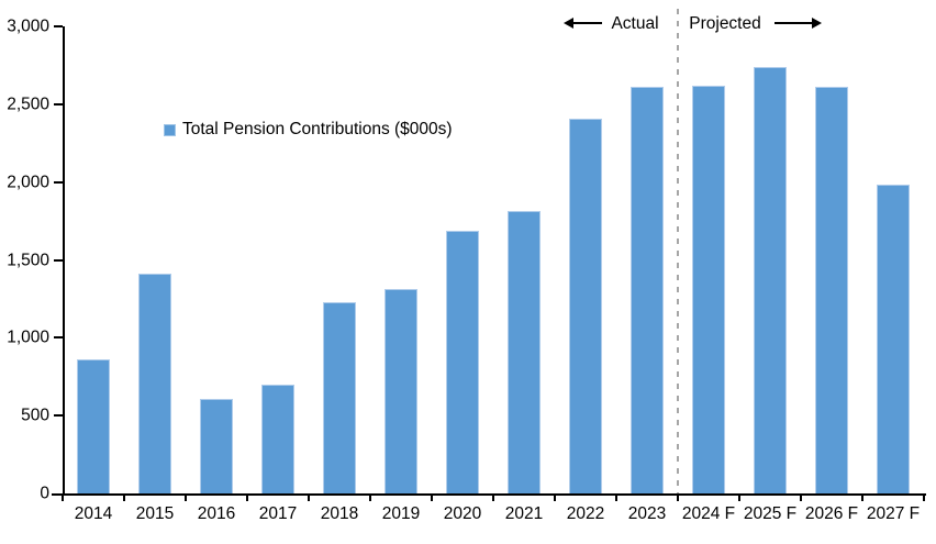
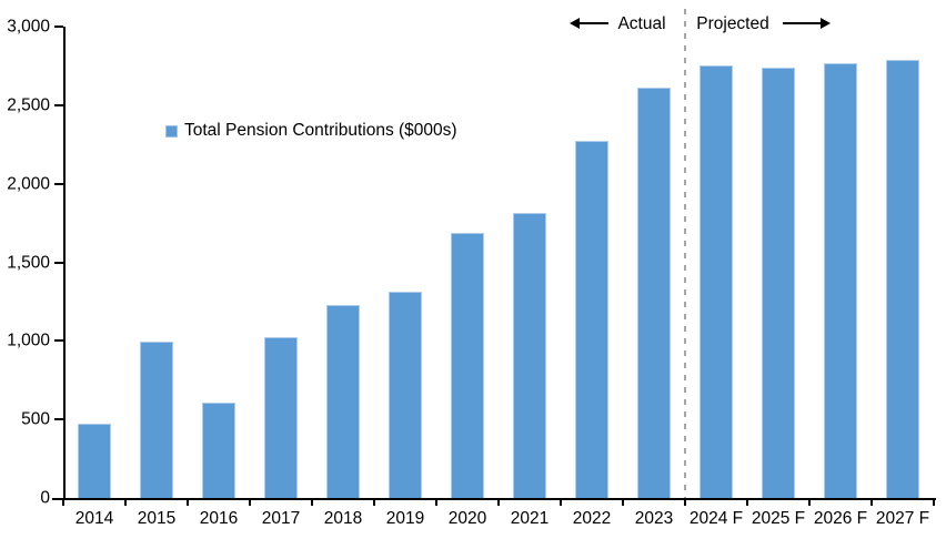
2014: 860 -> 470
2015: 1410 -> 1000
2017: 700 -> 1020
2022: 2410 -> 2280
2024 F: 2620 -> 2750
2026 F: 2610 -> 2760
2027 F: 1980 -> 2790
